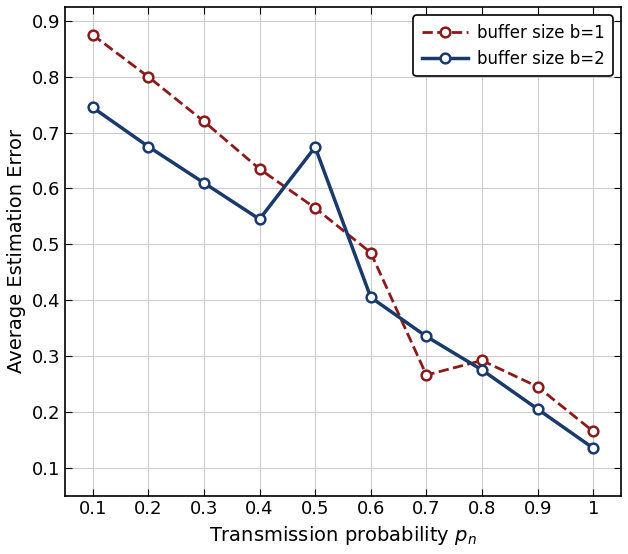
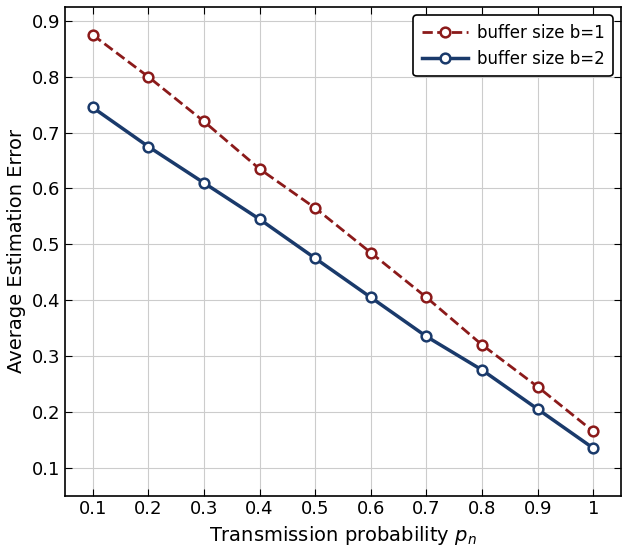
buffer size b=2/0.5: 0.674 -> 0.475
buffer size b=1/0.7: 0.266 -> 0.405
buffer size b=1/0.8: 0.292 -> 0.320
